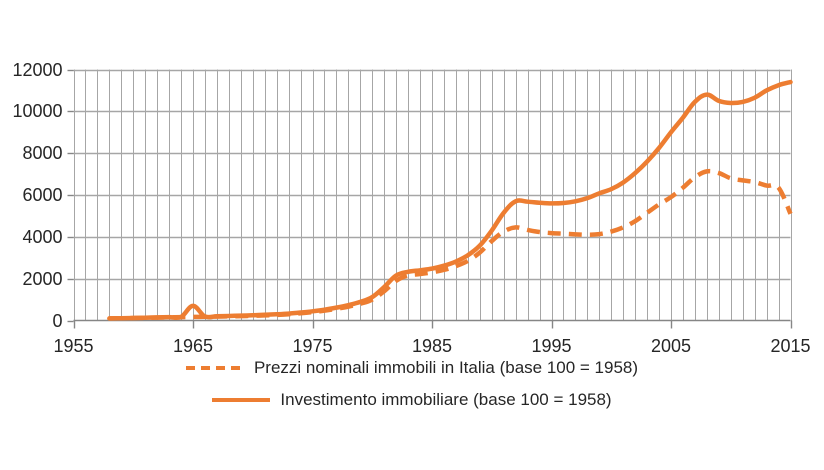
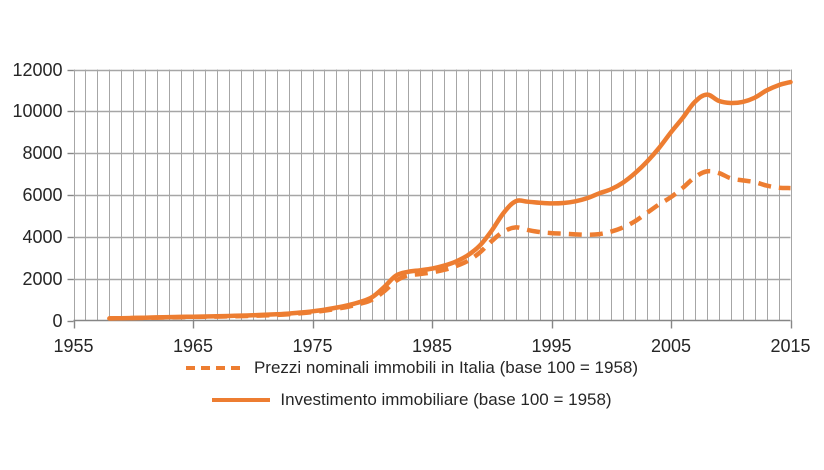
Investimento immobiliare (base 100 = 1958)/1965: 700 -> 200
Prezzi nominali immobili in Italia (base 100 = 1958)/2015: 5100 -> 6300
